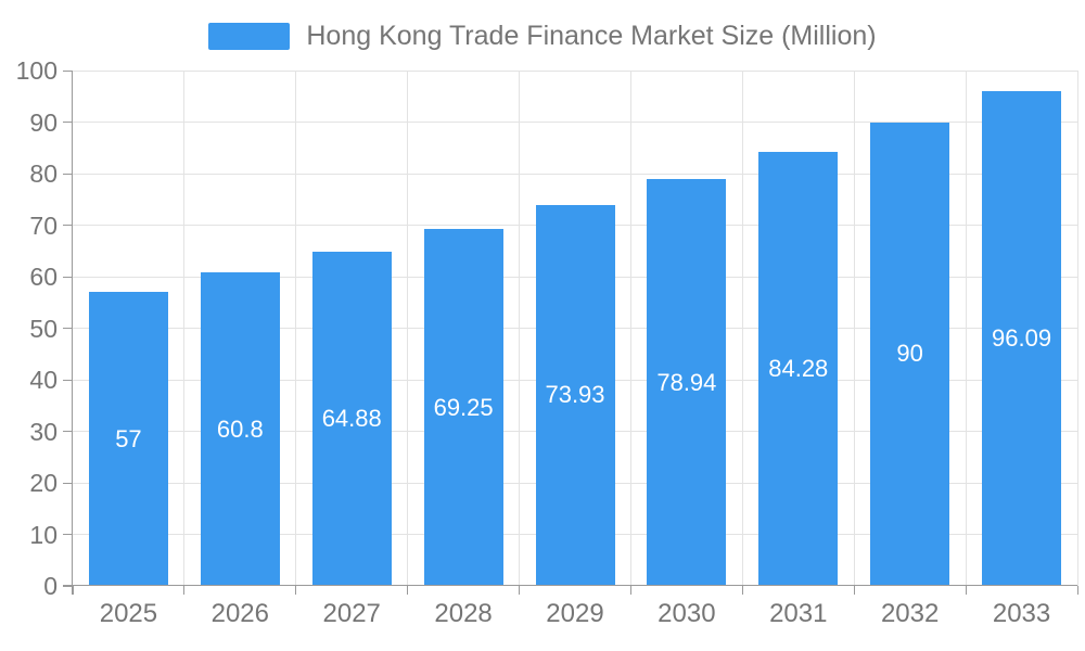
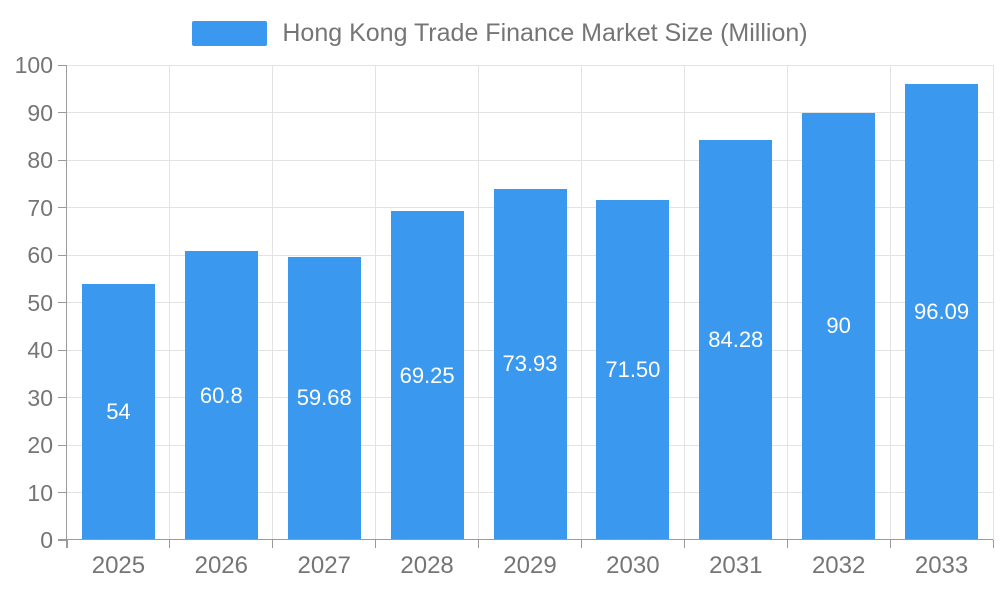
2025: 57 -> 54
2027: 64.88 -> 59.68
2030: 78.94 -> 71.50
